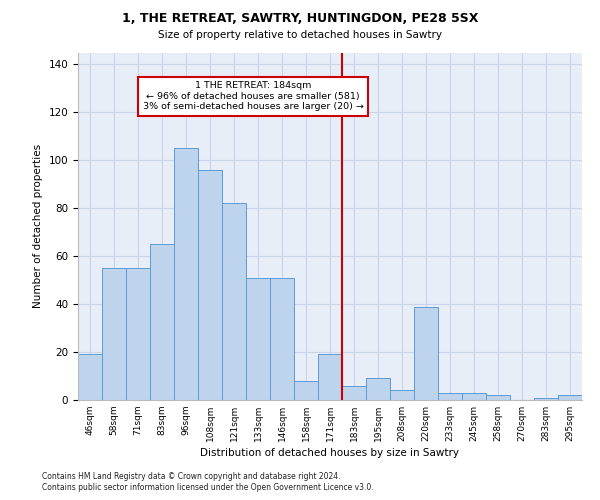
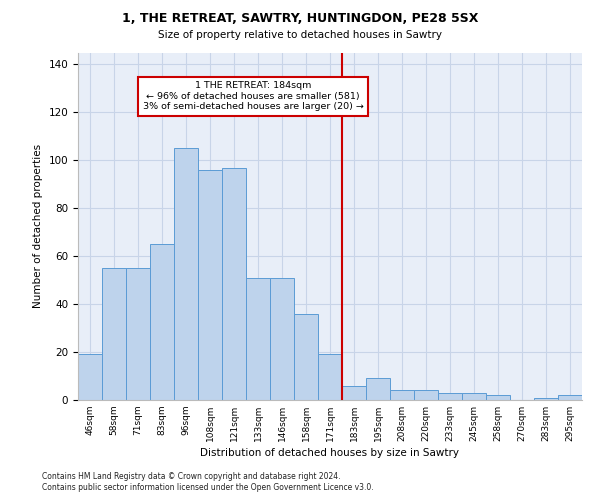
121sqm: 82 -> 97
158sqm: 8 -> 36
220sqm: 39 -> 4
